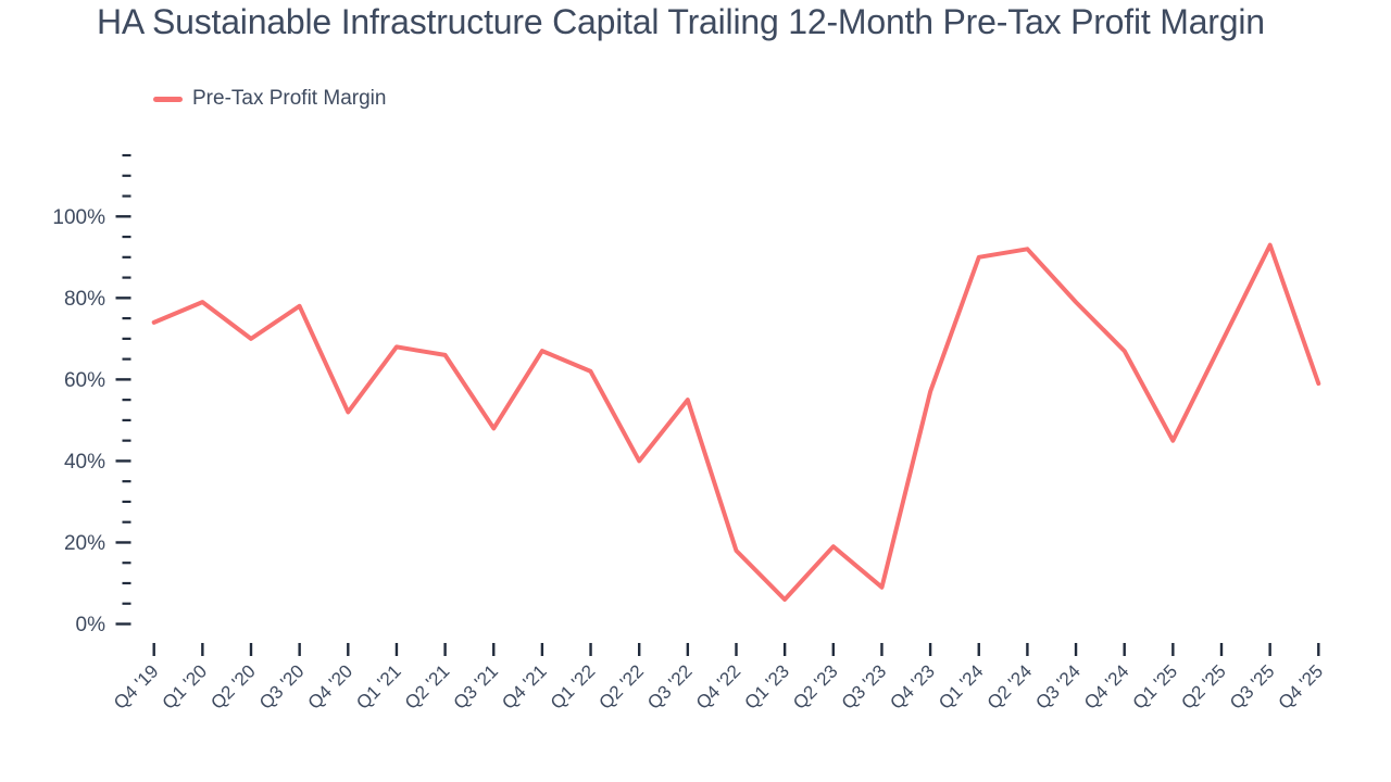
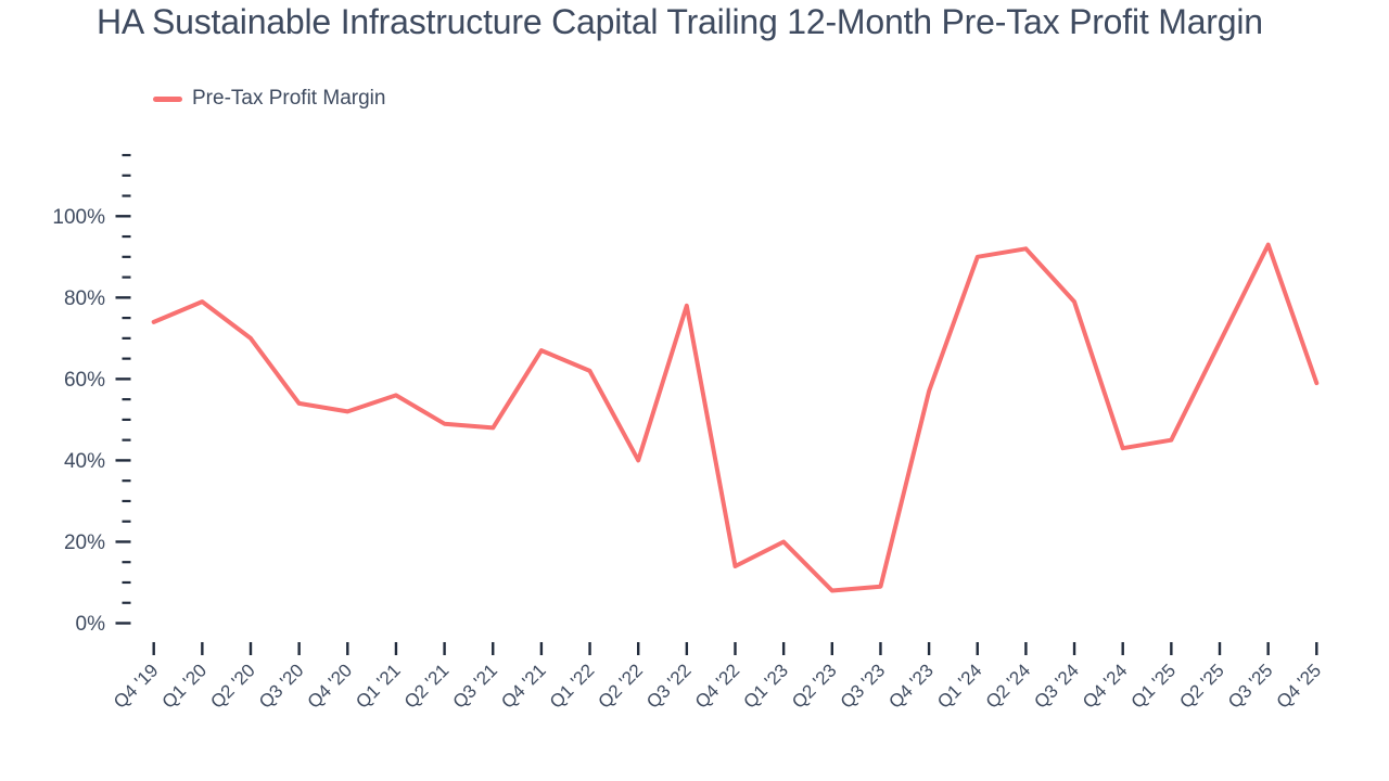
Q3 '20: 78% -> 54%
Q1 '21: 68% -> 56%
Q2 '21: 66% -> 49%
Q3 '22: 55% -> 78%
Q4 '22: 18% -> 14%
Q1 '23: 6% -> 20%
Q2 '23: 19% -> 8%
Q4 '24: 67% -> 43%
